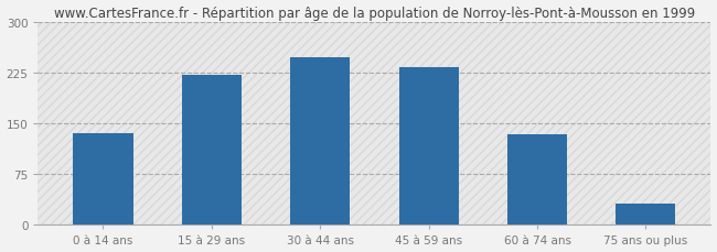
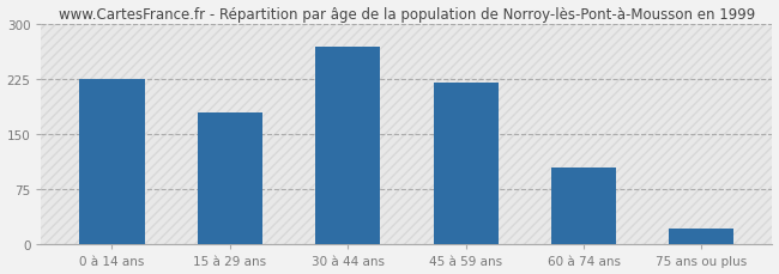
0 à 14 ans: 136 -> 225
15 à 29 ans: 222 -> 180
30 à 44 ans: 248 -> 270
45 à 59 ans: 234 -> 220
60 à 74 ans: 134 -> 105
75 ans ou plus: 32 -> 22
